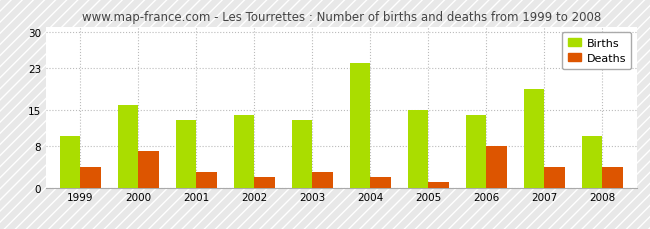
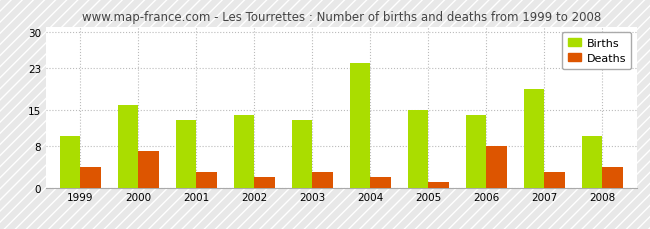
Deaths/2007: 4 -> 3
